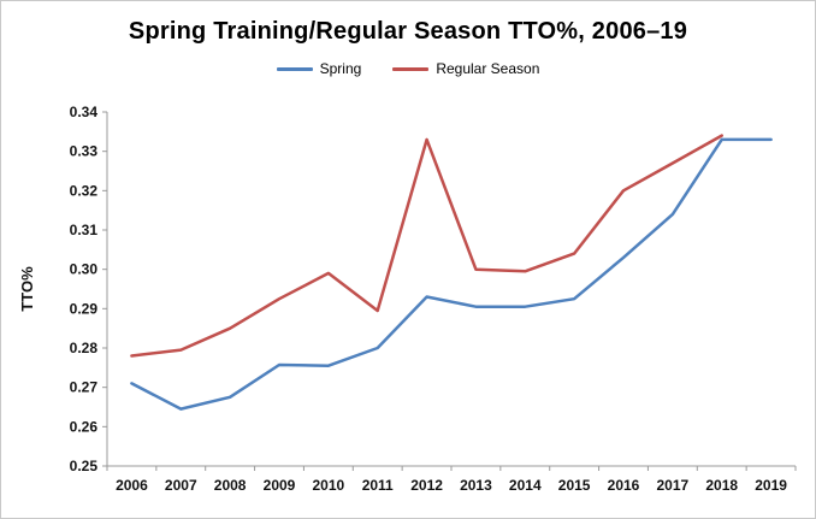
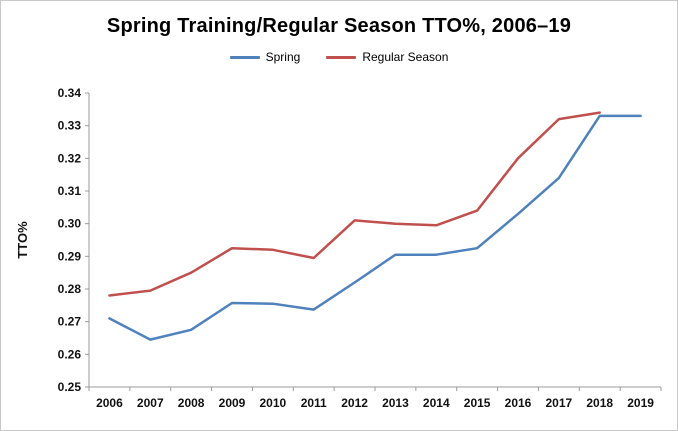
Regular Season/2010: 0.299 -> 0.292
Spring/2011: 0.280 -> 0.274
Spring/2012: 0.293 -> 0.282
Regular Season/2012: 0.333 -> 0.301
Regular Season/2017: 0.327 -> 0.332
